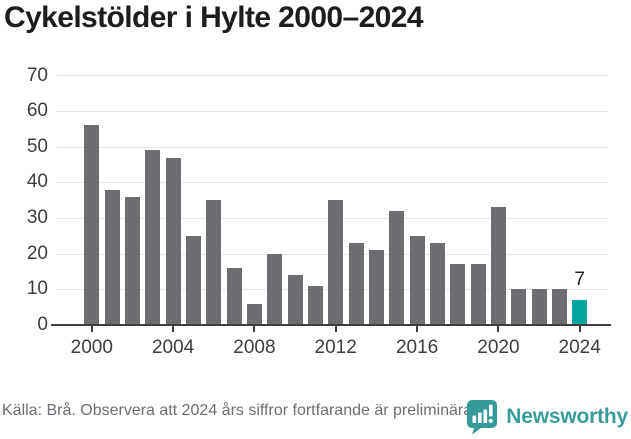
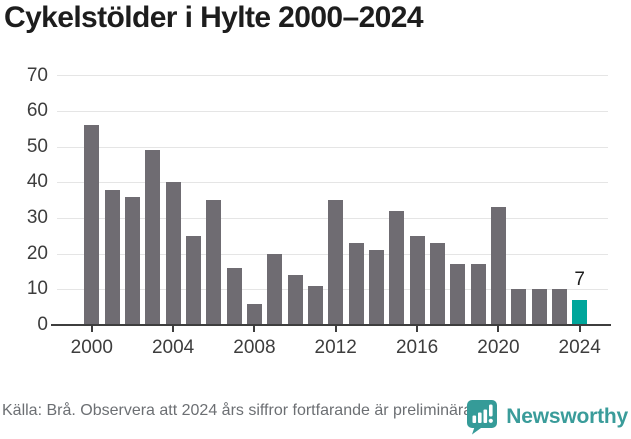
2004: 47 -> 40
